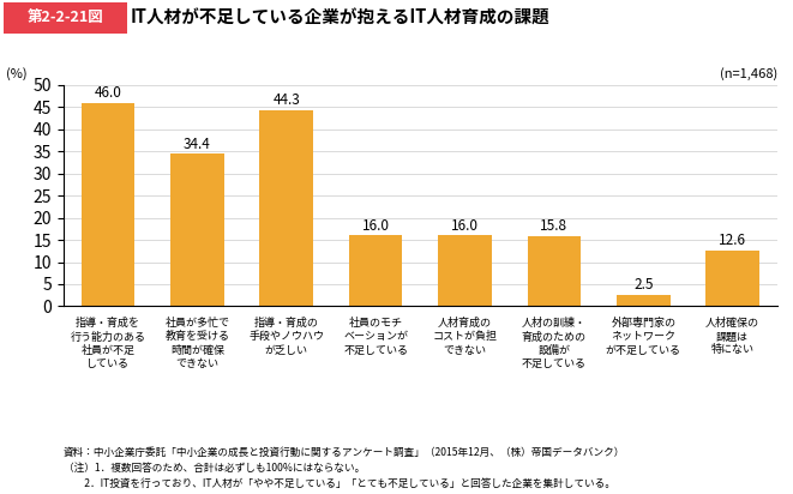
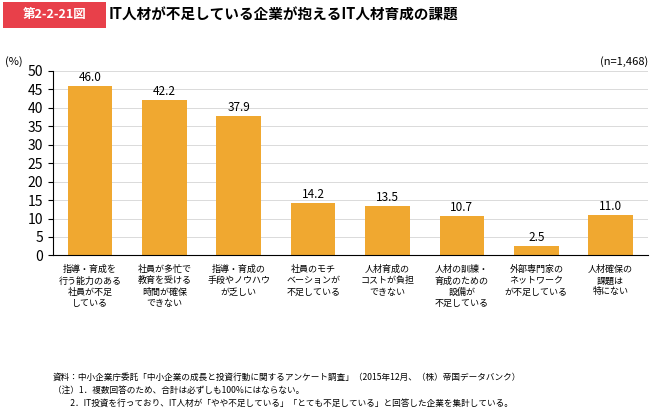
社員が多忙で 教育を受ける 時間が確保 できない: 34.4 -> 42.2
指導・育成の 手段やノウハウ が乏しい: 44.3 -> 37.9
社員のモチ ベーションが 不足している: 16.0 -> 14.2
人材育成の コストが負担 できない: 16.0 -> 13.5
人材の訓練・ 育成のための 設備が 不足している: 15.8 -> 10.7
人材確保の 課題は 特にない: 12.6 -> 11.0
